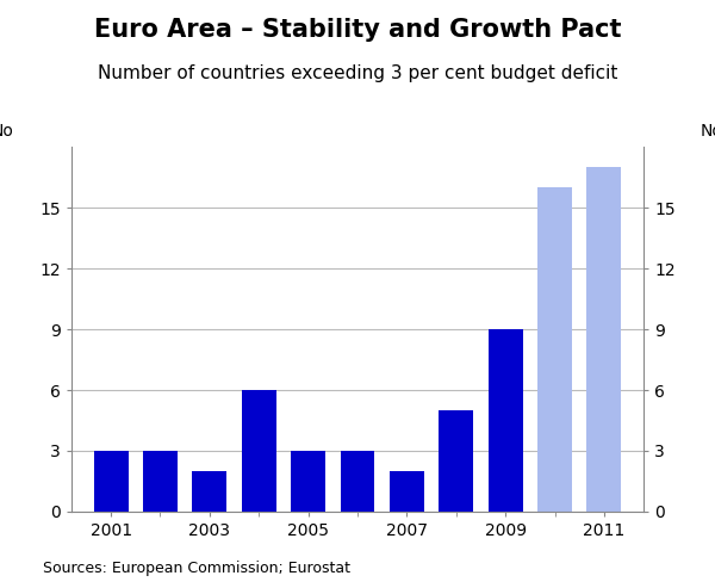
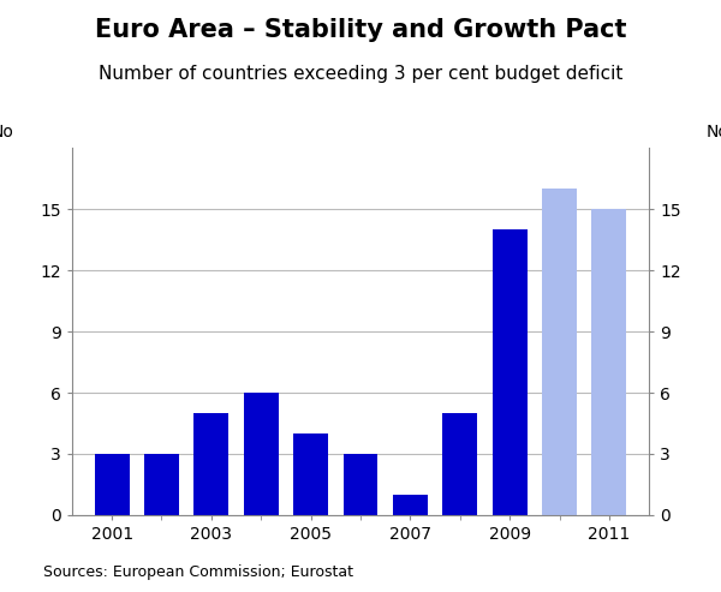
2003: 2 -> 5
2005: 3 -> 4
2007: 2 -> 1
2009: 9 -> 14
2011: 17 -> 15
